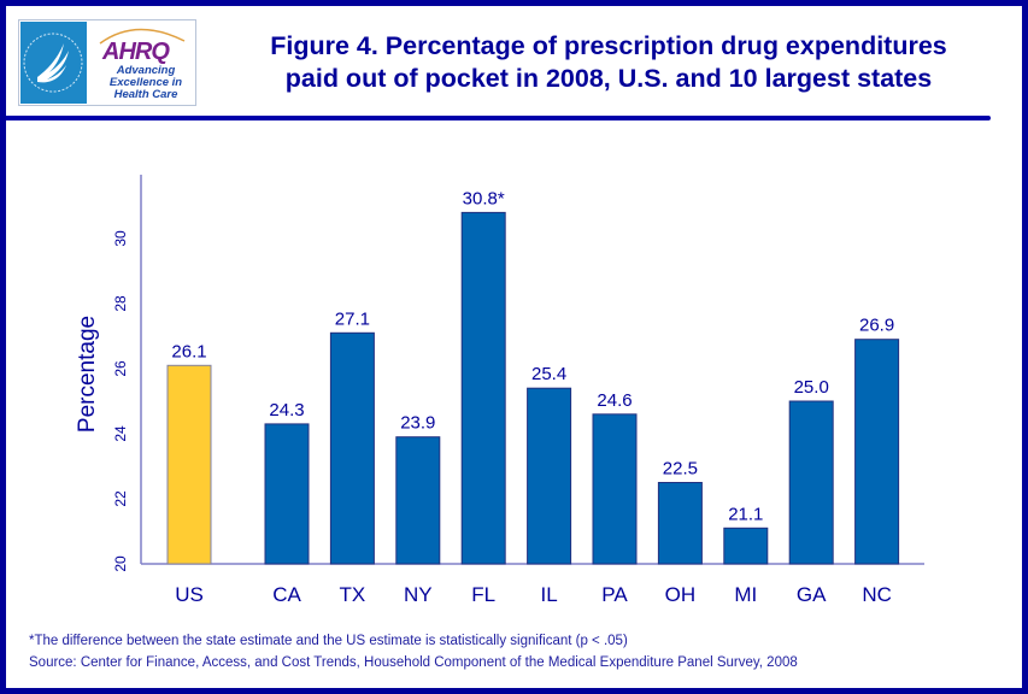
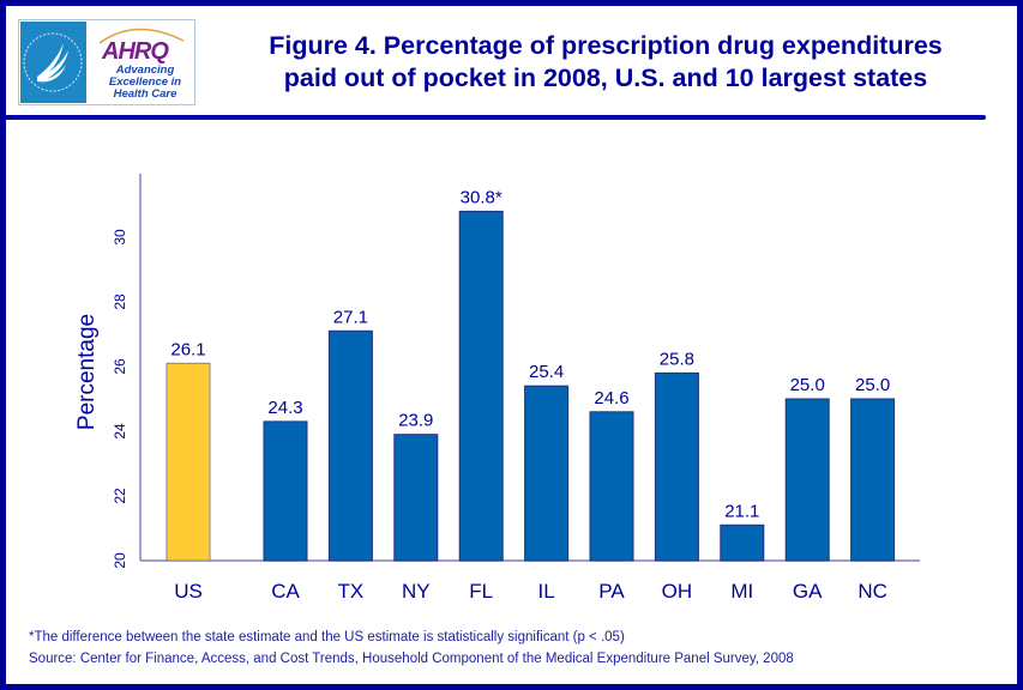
OH: 22.5 -> 25.8
NC: 26.9 -> 25.0
